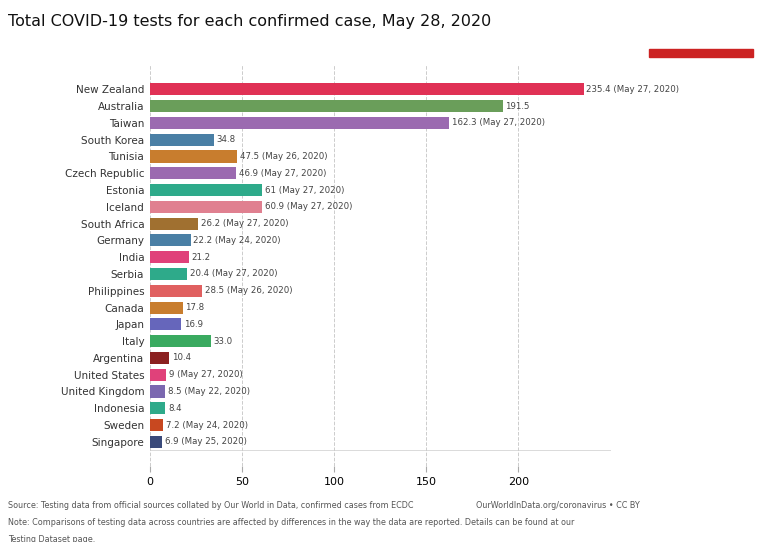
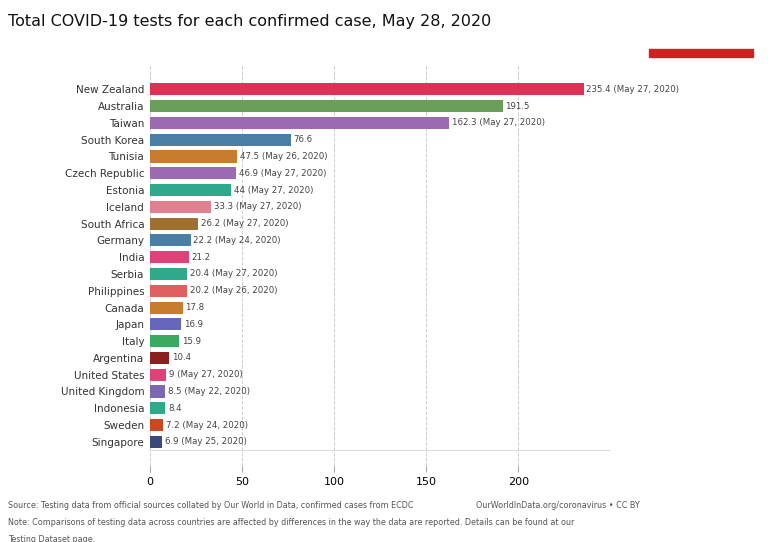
South Korea: 34.8 -> 76.6
Estonia: 61 -> 44
Iceland: 60.9 -> 33.3
Philippines: 28.5 -> 20.2
Italy: 33.0 -> 15.9
